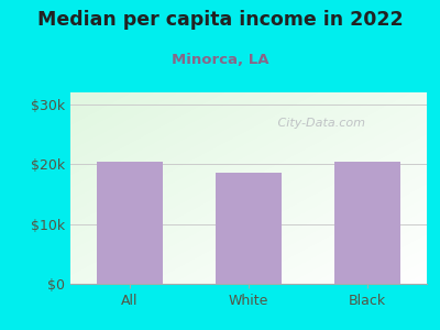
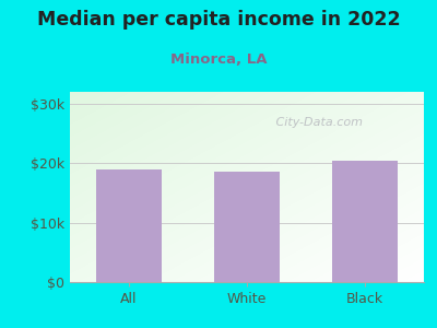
All: $20.4k -> $19.0k
